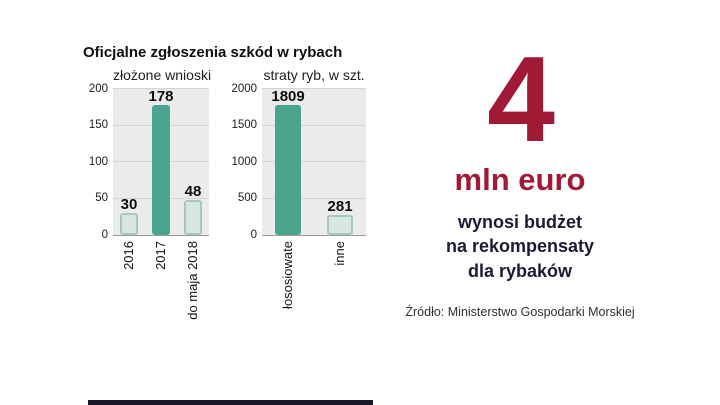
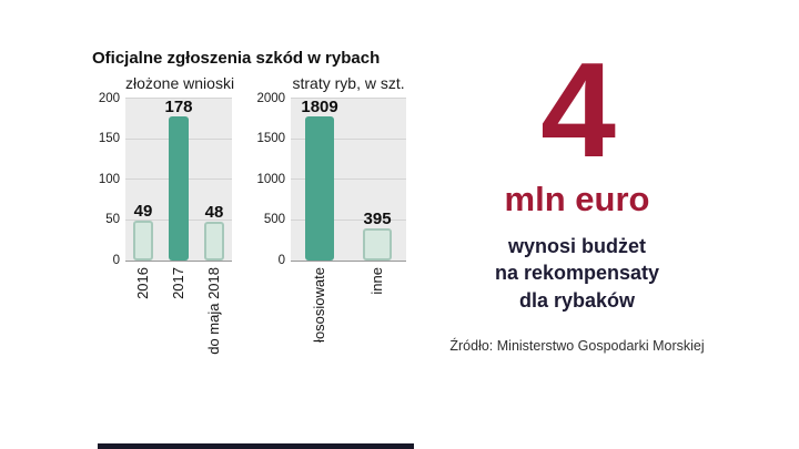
złożone wnioski/2016: 30 -> 49
straty ryb, w szt./inne: 281 -> 395
